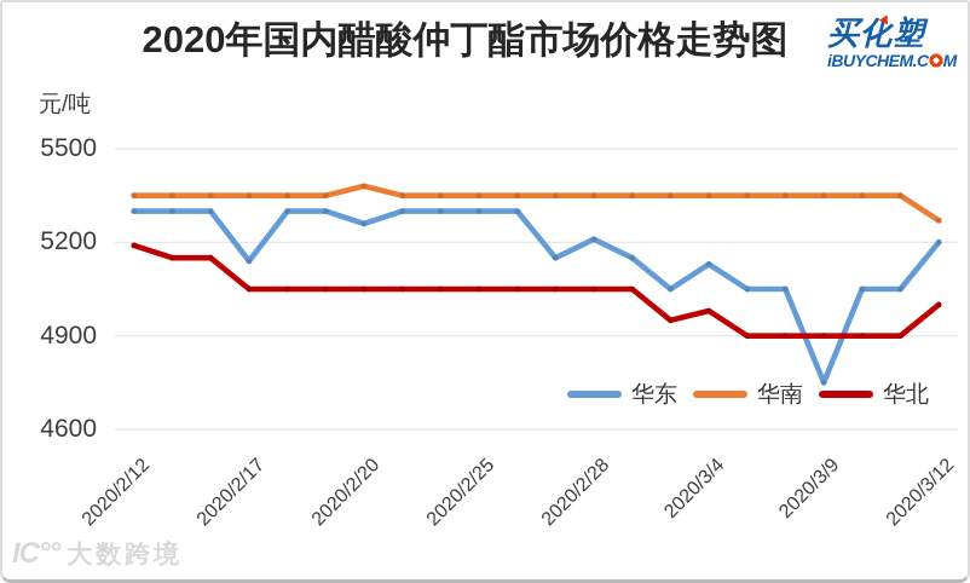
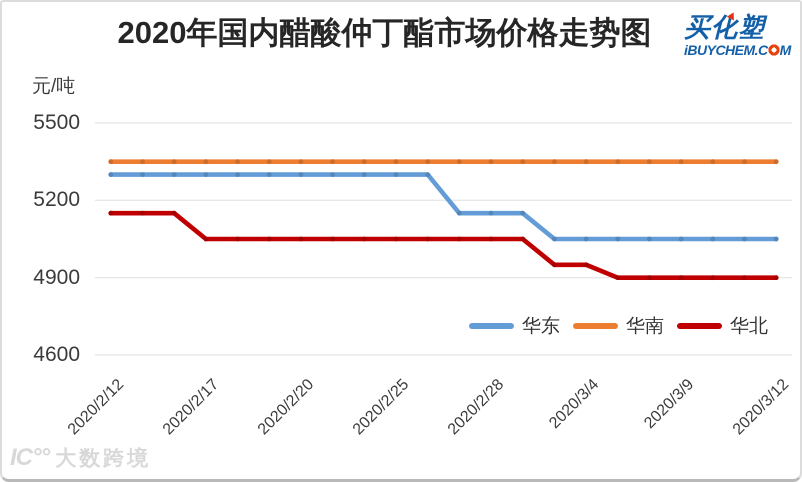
华北/2020/2/12: 5190 -> 5150
华东/2020/2/17: 5140 -> 5300
华东/2020/2/20: 5260 -> 5300
华南/2020/2/20: 5380 -> 5350
华东/2020/2/28: 5210 -> 5150
华东/2020/3/4: 5130 -> 5050
华北/2020/3/4: 4980 -> 4950
华东/2020/3/9: 4750 -> 5050
华东/2020/3/12: 5200 -> 5050
华南/2020/3/12: 5270 -> 5350
华北/2020/3/12: 5000 -> 4900
